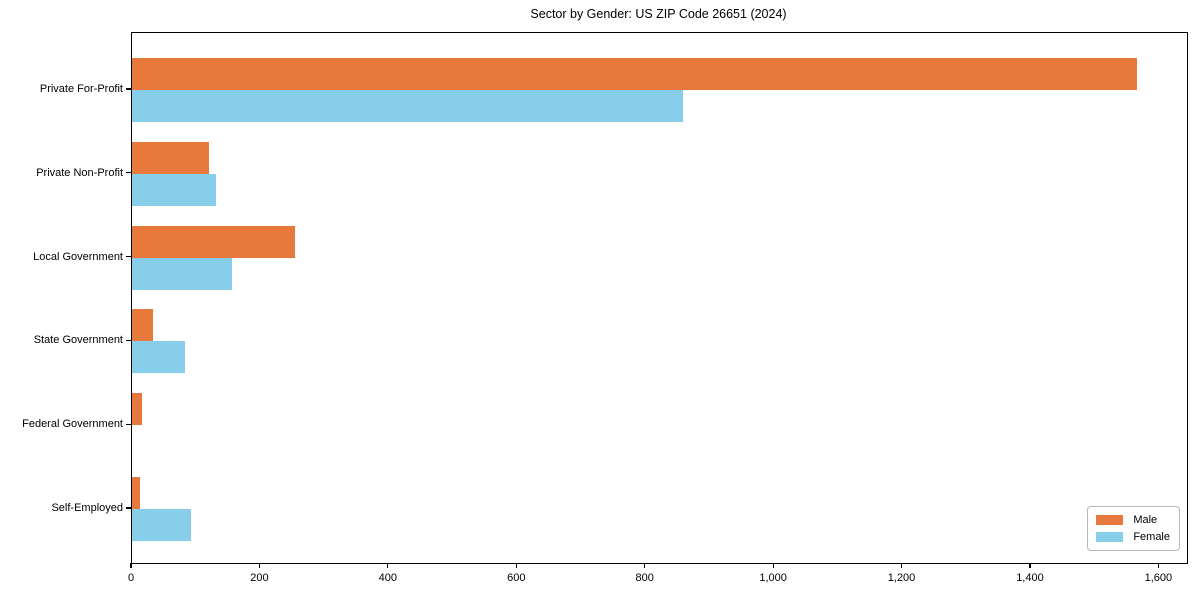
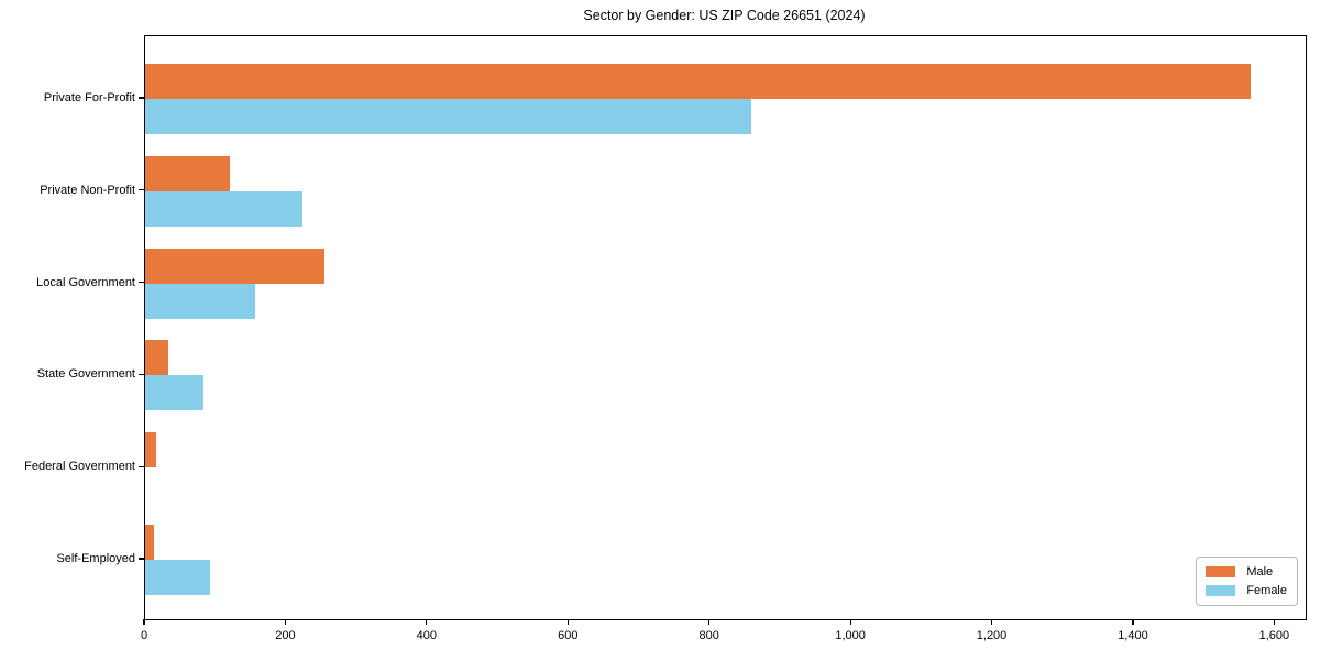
Female/Private Non-Profit: 130 -> 220
